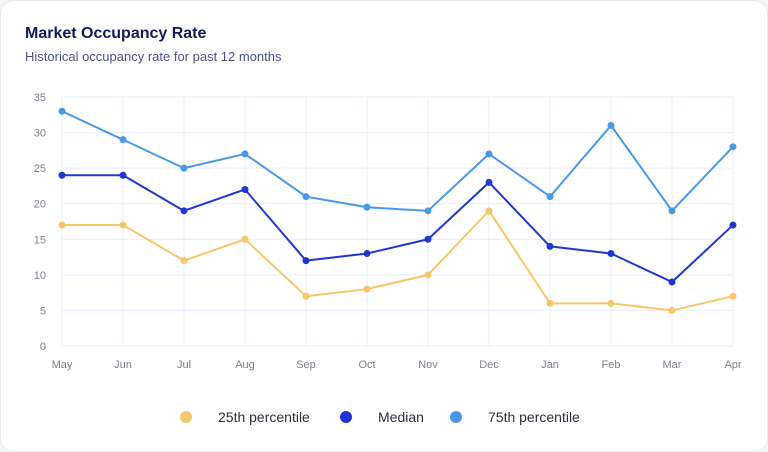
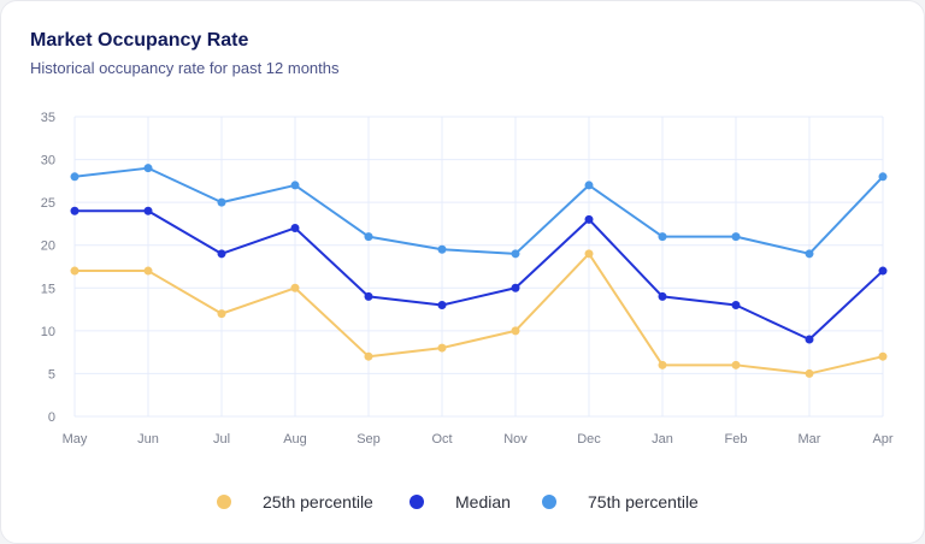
75th percentile/May: 33 -> 28
Median/Sep: 12 -> 14
75th percentile/Feb: 31 -> 21
